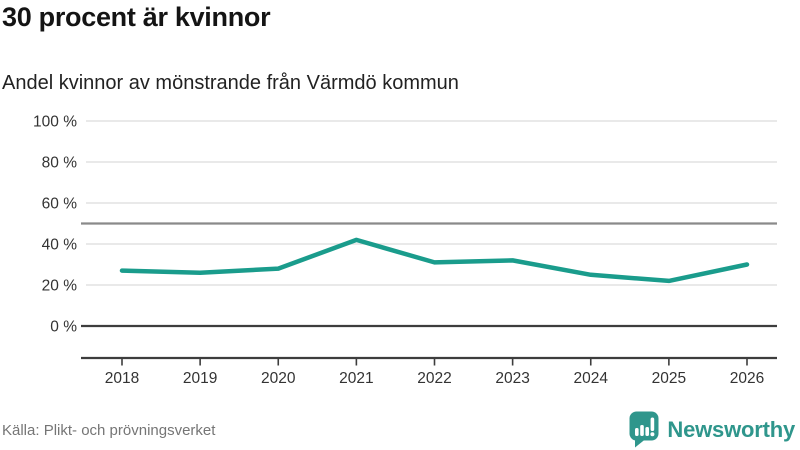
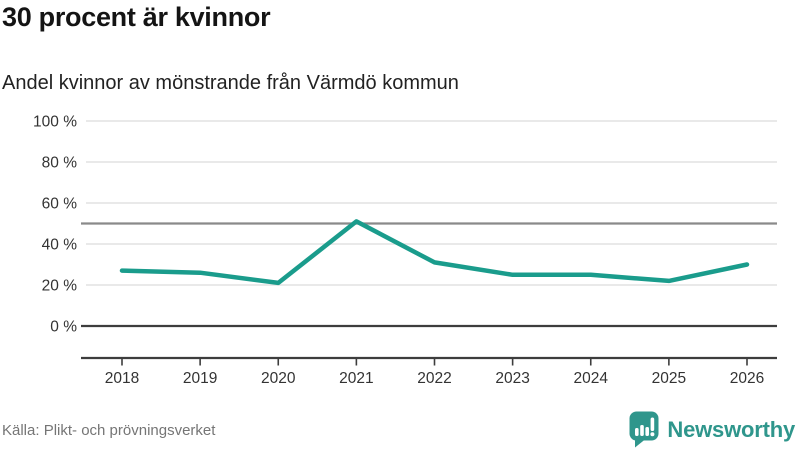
2020: 28% -> 21%
2021: 42% -> 51%
2023: 32% -> 25%
